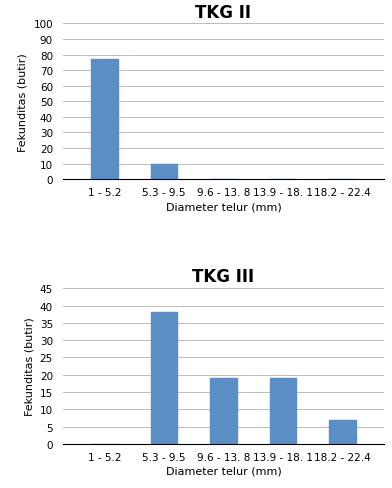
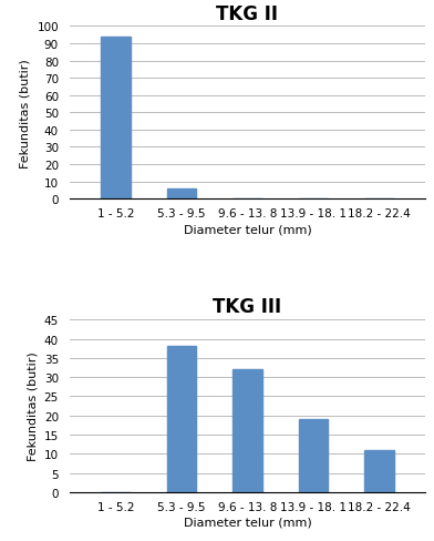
TKG II/1 - 5.2: 77 -> 94
TKG II/5.3 - 9.5: 10 -> 6
TKG III/9.6 - 13. 8: 19 -> 32
TKG III/18.2 - 22.4: 7 -> 11
